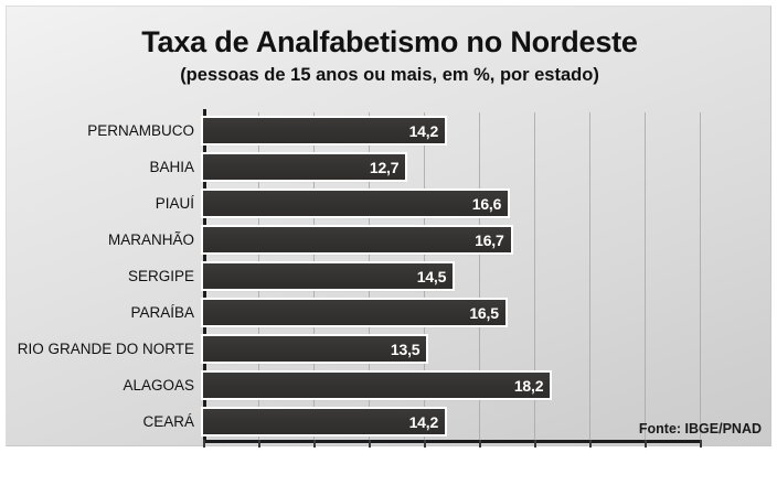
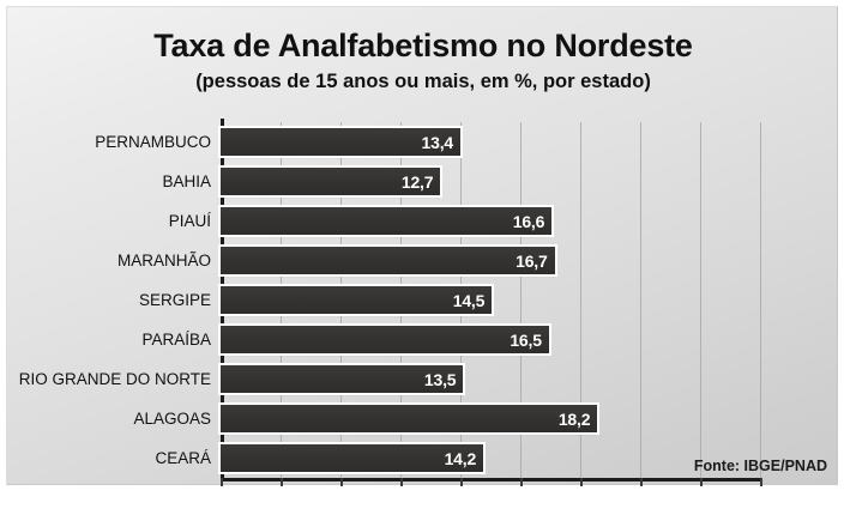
PERNAMBUCO: 14,2 -> 13,4
